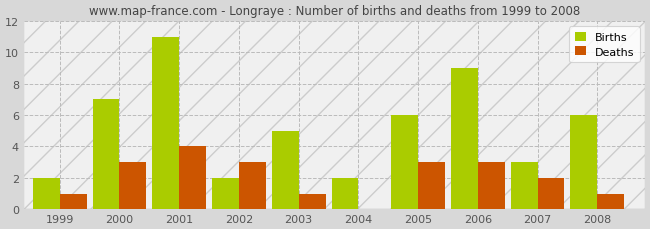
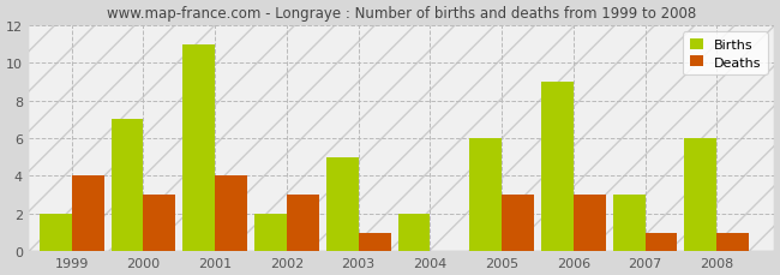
Deaths/1999: 1 -> 4
Deaths/2007: 2 -> 1
